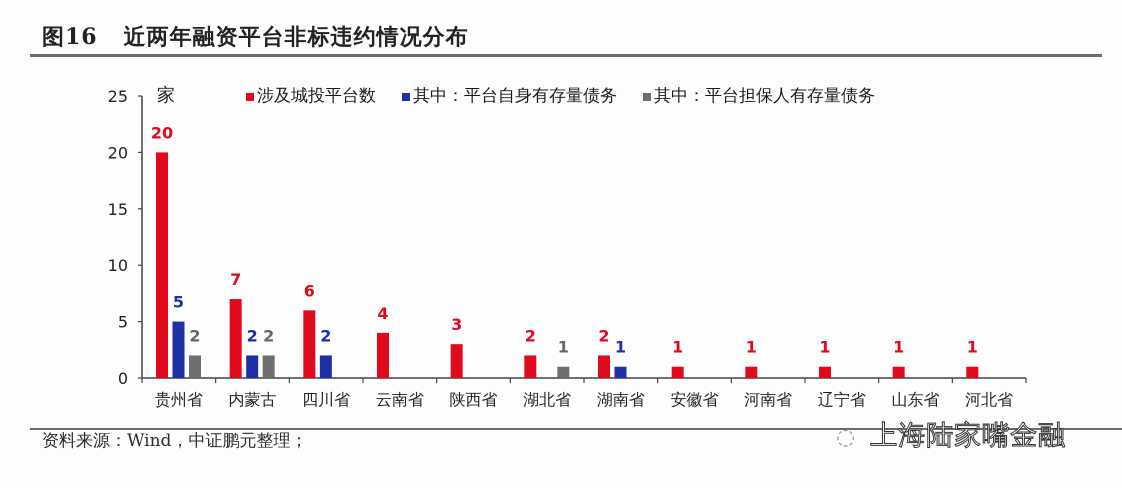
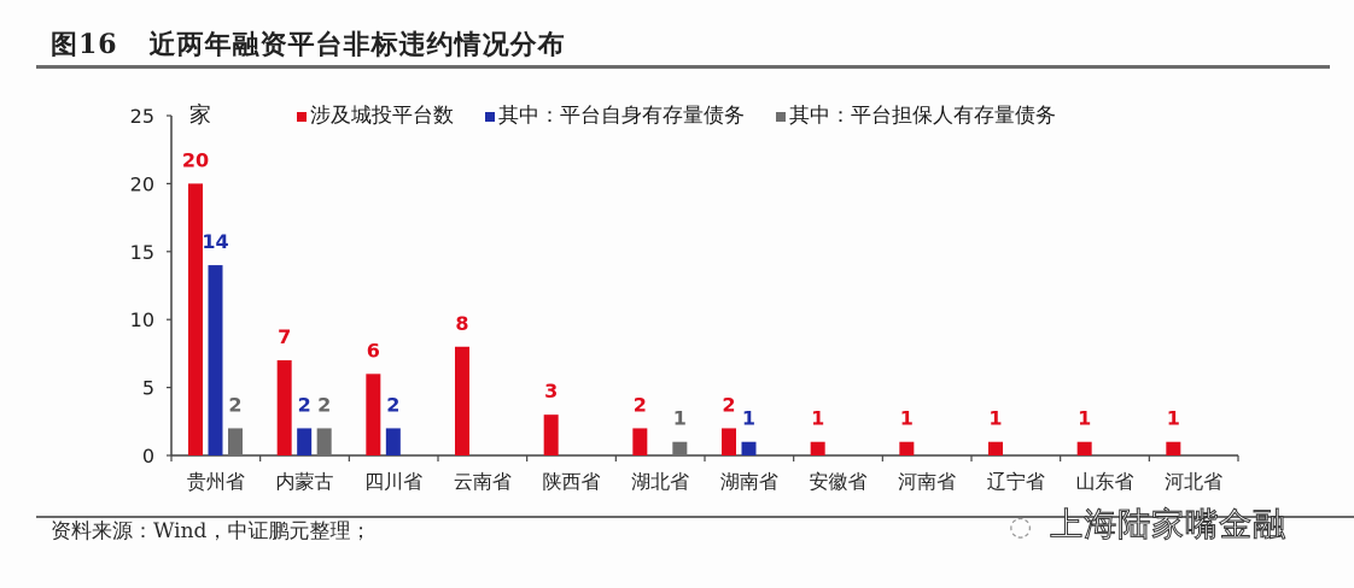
其中：平台自身有存量债务/贵州省: 5 -> 14
涉及城投平台数/云南省: 4 -> 8
